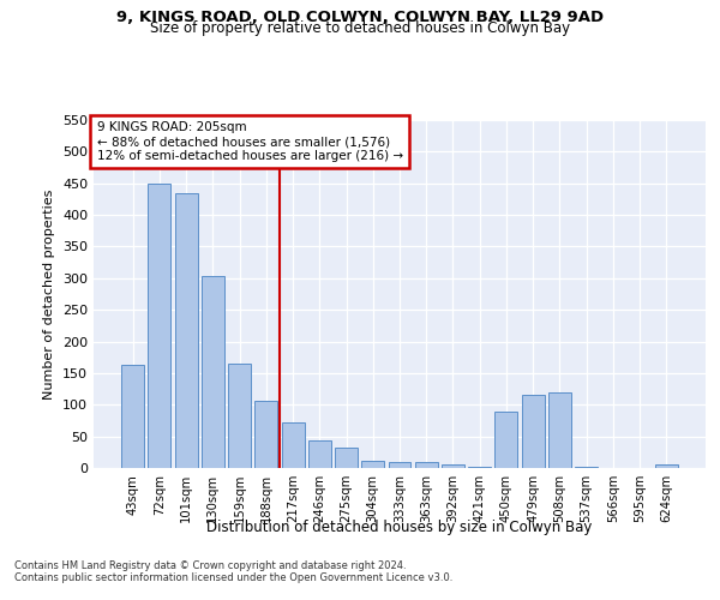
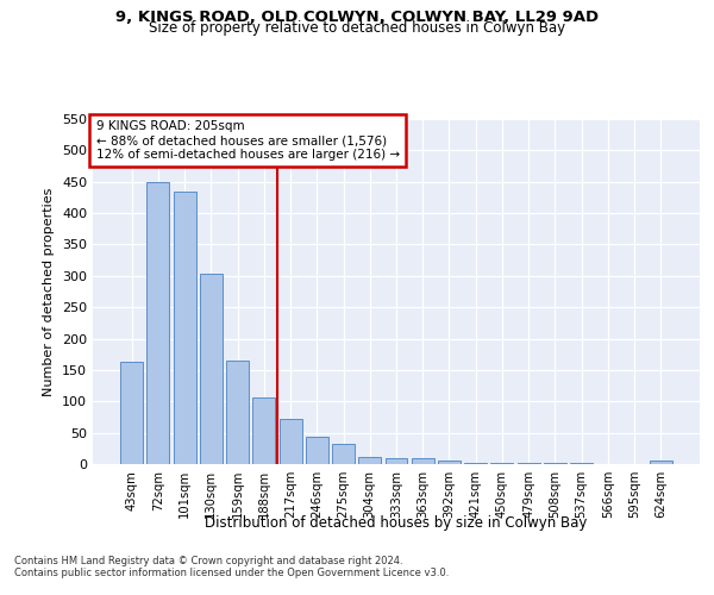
450sqm: 90 -> 2
479sqm: 116 -> 1
508sqm: 120 -> 1
